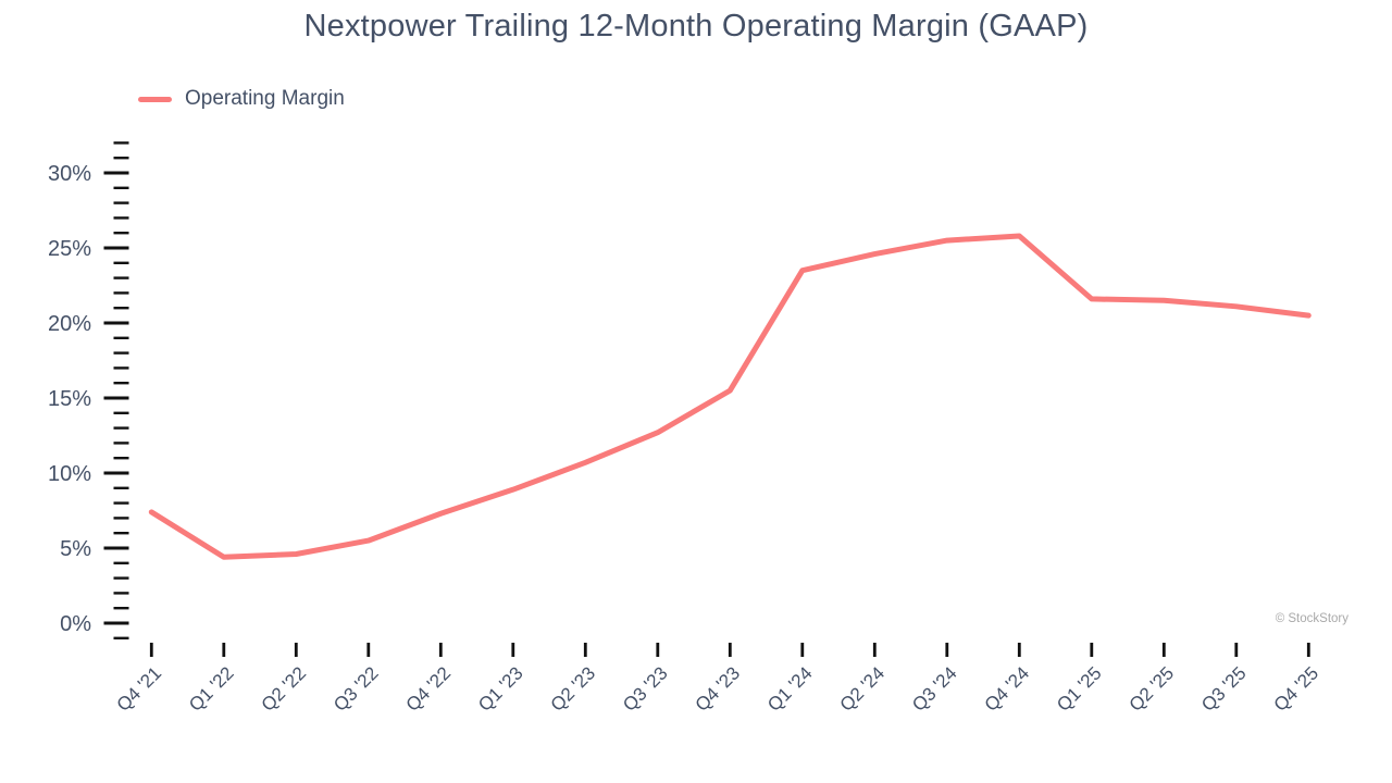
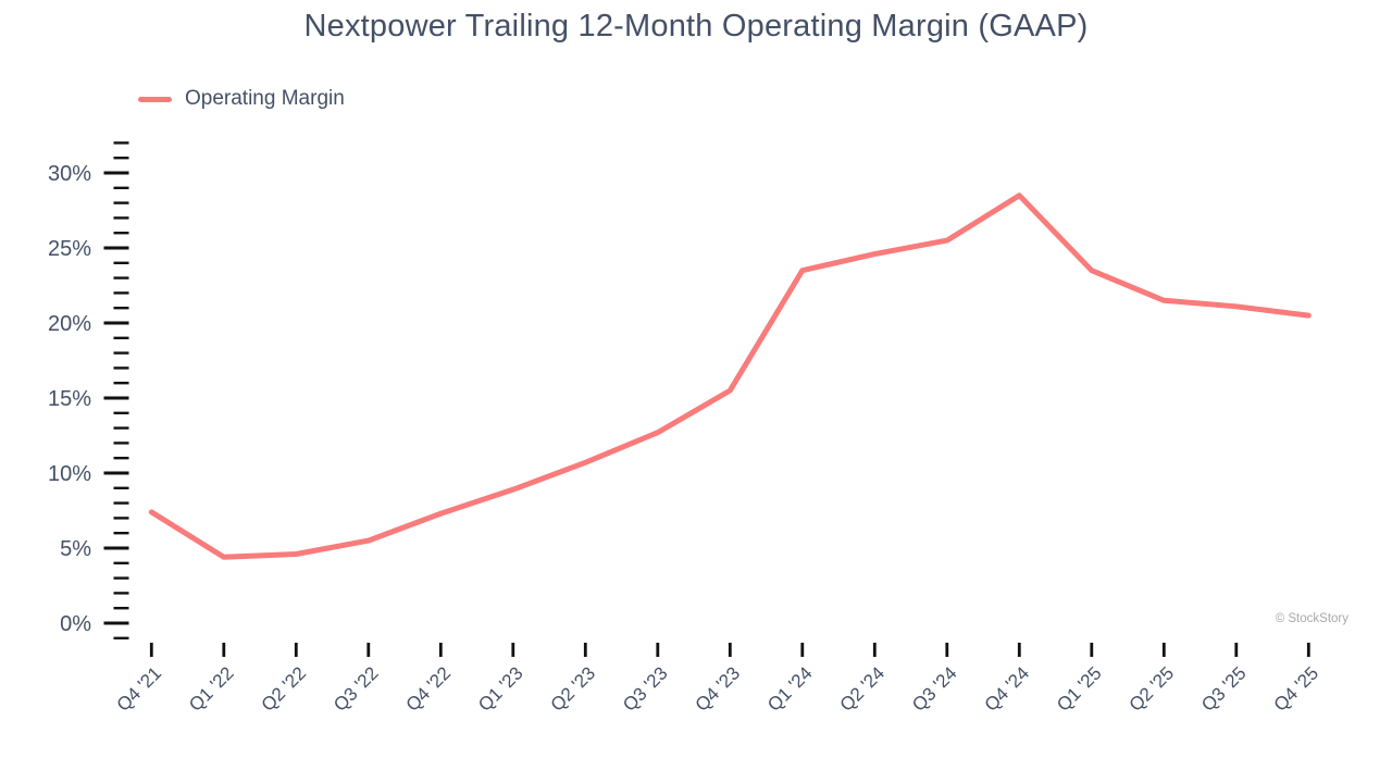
Q4 '24: 25.8% -> 28.5%
Q1 '25: 21.6% -> 23.5%
